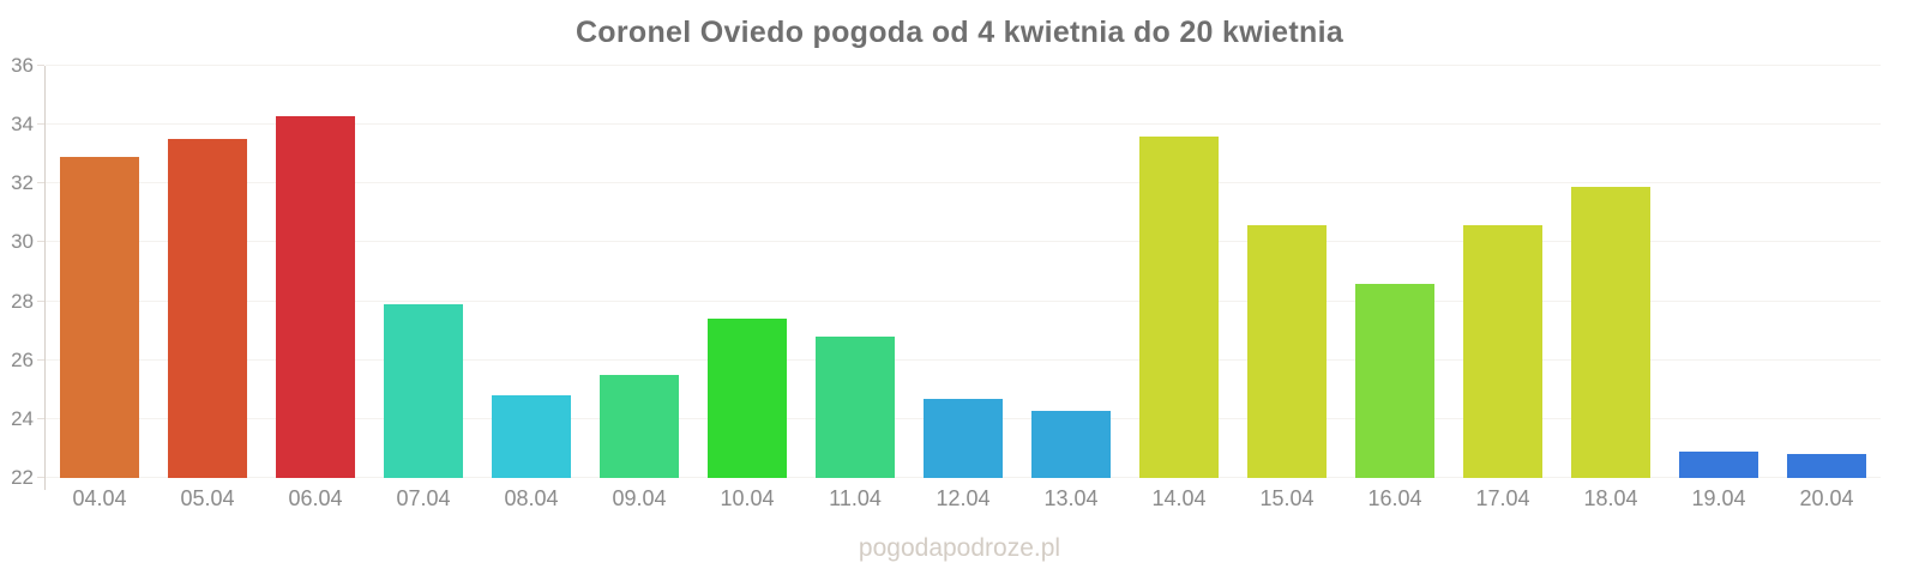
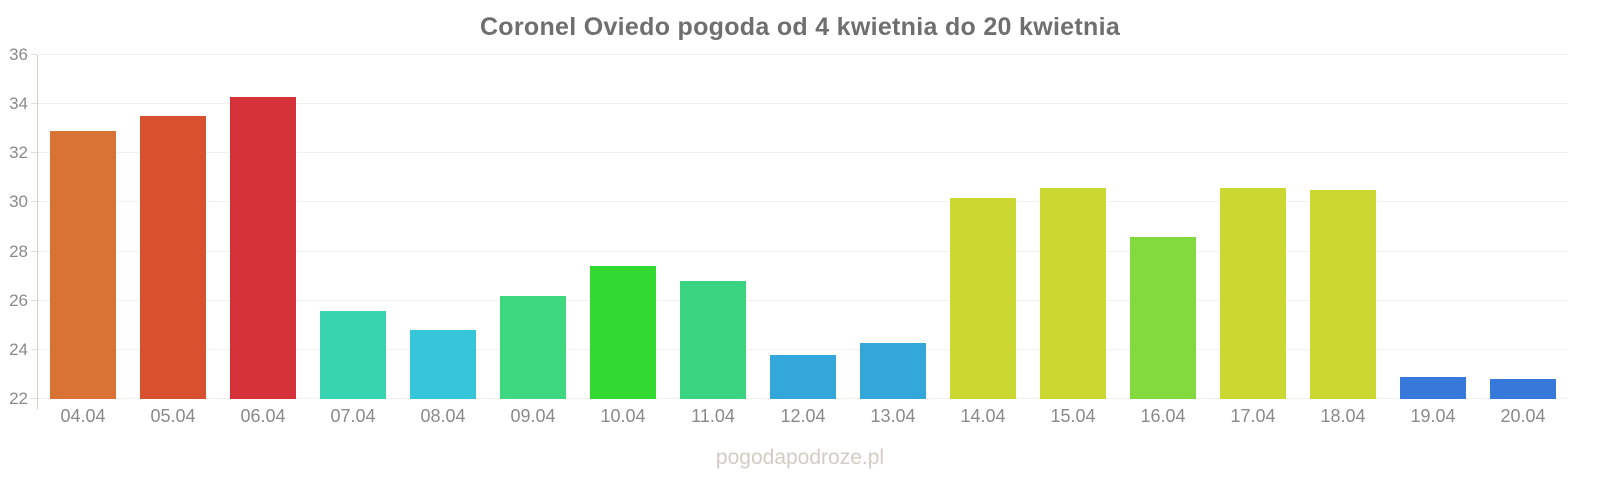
07.04: 27.9 -> 25.6
09.04: 25.5 -> 26.2
12.04: 24.7 -> 23.8
14.04: 33.6 -> 30.2
18.04: 31.9 -> 30.5
